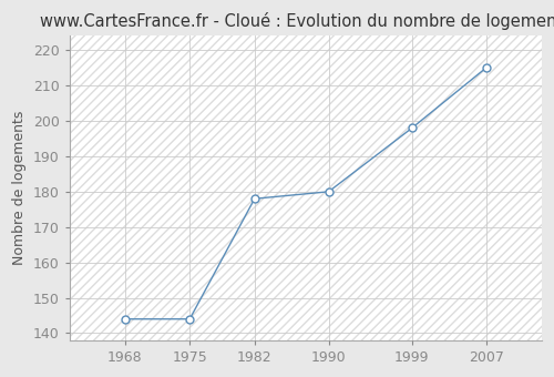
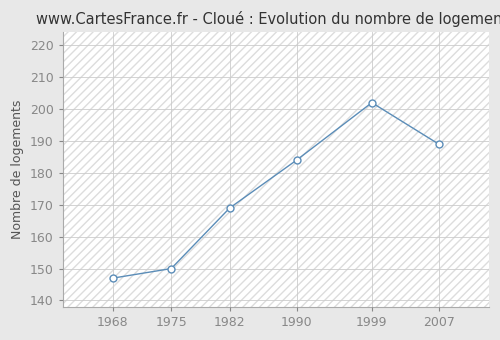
1968: 144 -> 147
1975: 144 -> 150
1982: 178 -> 169
1990: 180 -> 184
1999: 198 -> 202
2007: 215 -> 189
